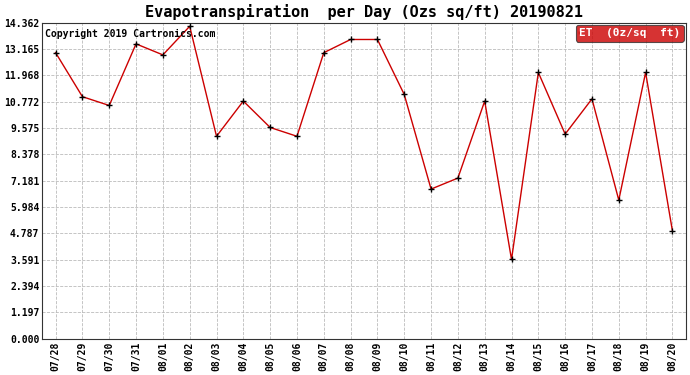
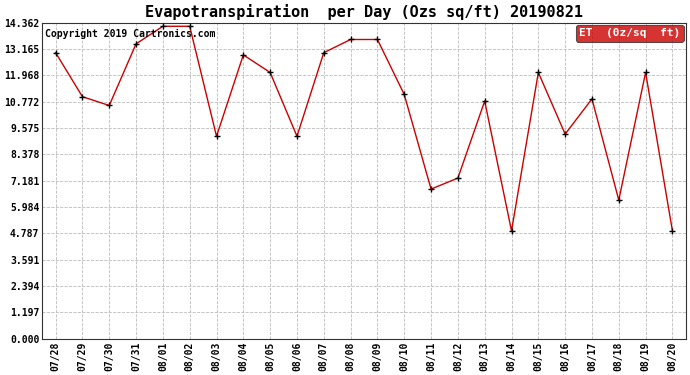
08/01: 12.9 -> 14.2
08/04: 10.8 -> 12.9
08/05: 9.6 -> 12.1
08/14: 3.6 -> 4.9
